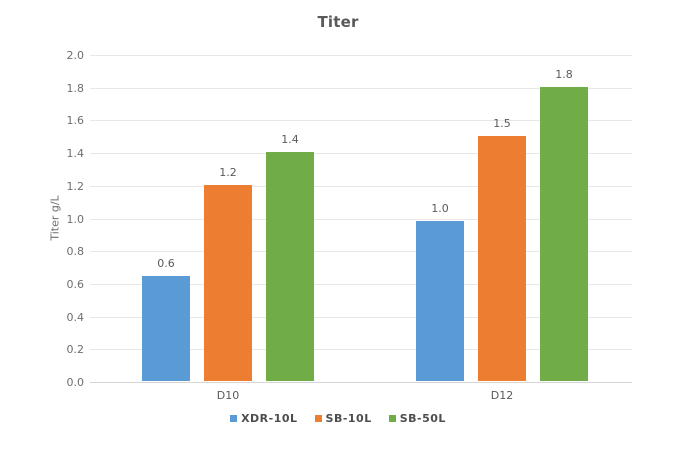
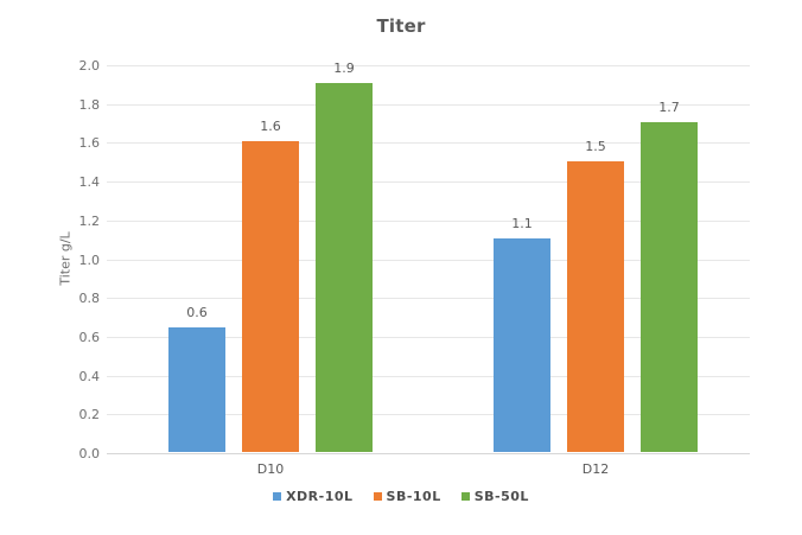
SB-10L/D10: 1.2 -> 1.6
SB-50L/D10: 1.4 -> 1.9
XDR-10L/D12: 1.0 -> 1.1
SB-50L/D12: 1.8 -> 1.7
